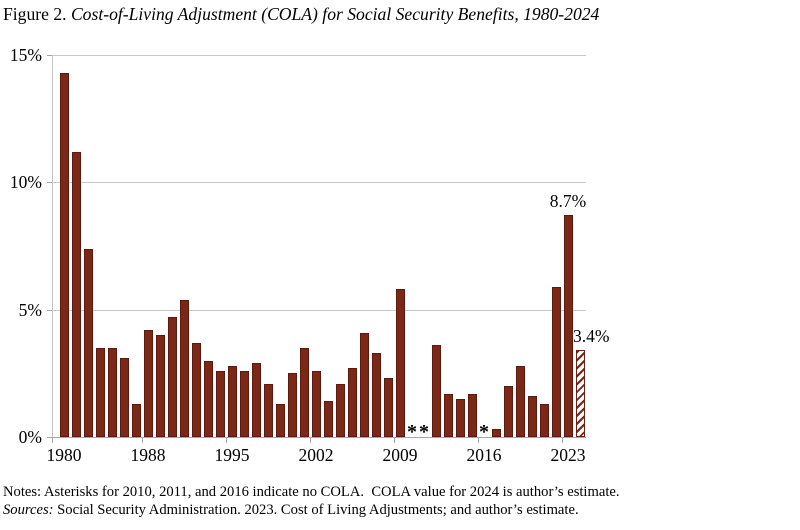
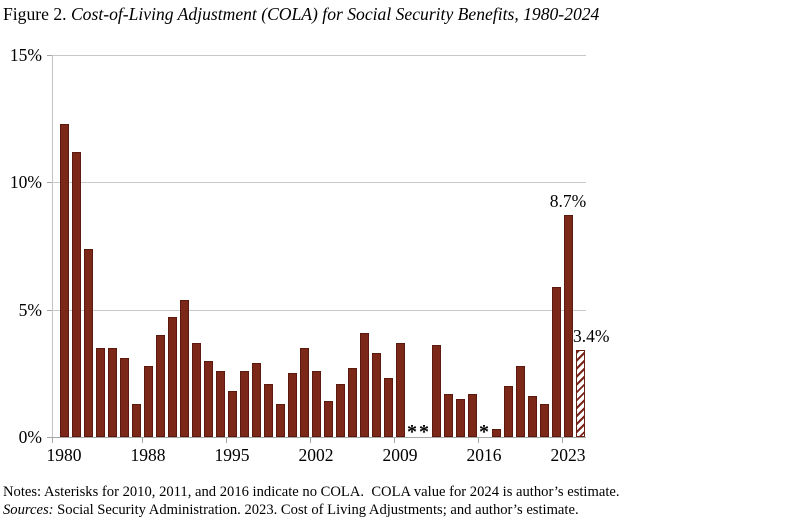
1980: 14.3% -> 12.3%
1988: 4.2% -> 2.8%
1995: 2.8% -> 1.8%
2009: 5.8% -> 3.7%
